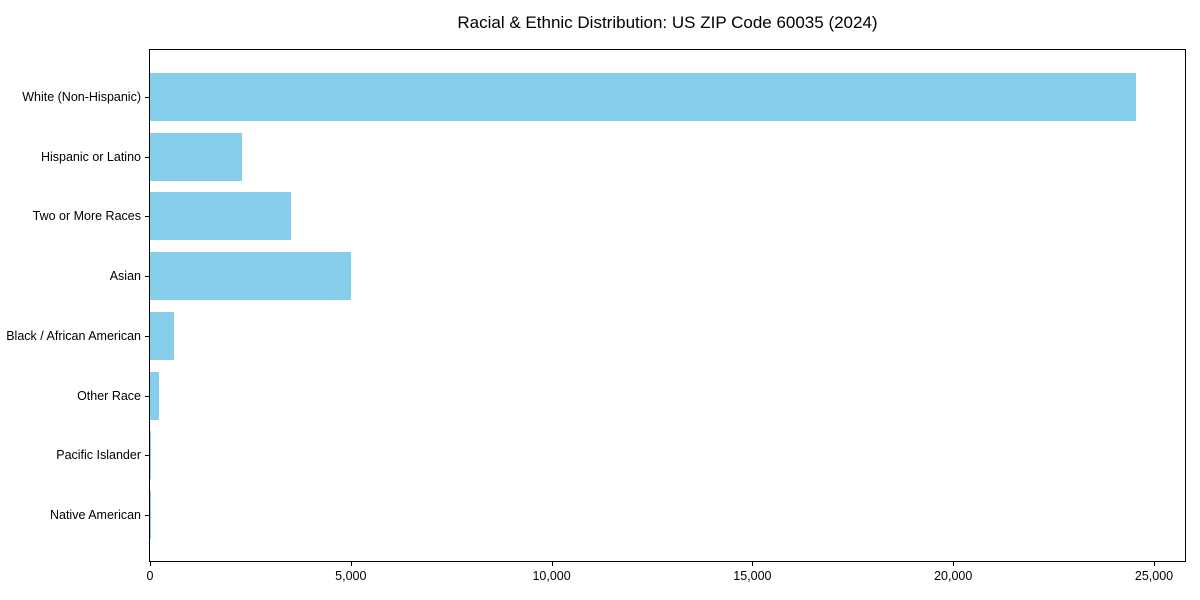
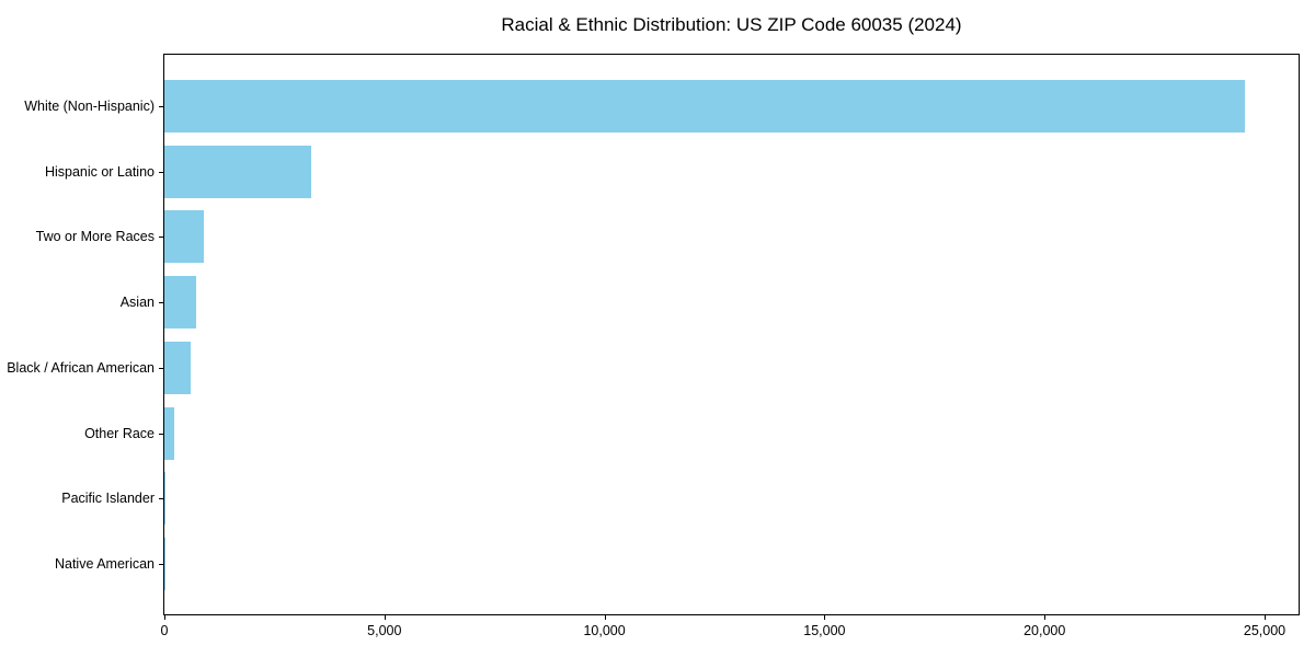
Hispanic or Latino: 2300 -> 3300
Two or More Races: 3500 -> 900
Asian: 5000 -> 700
